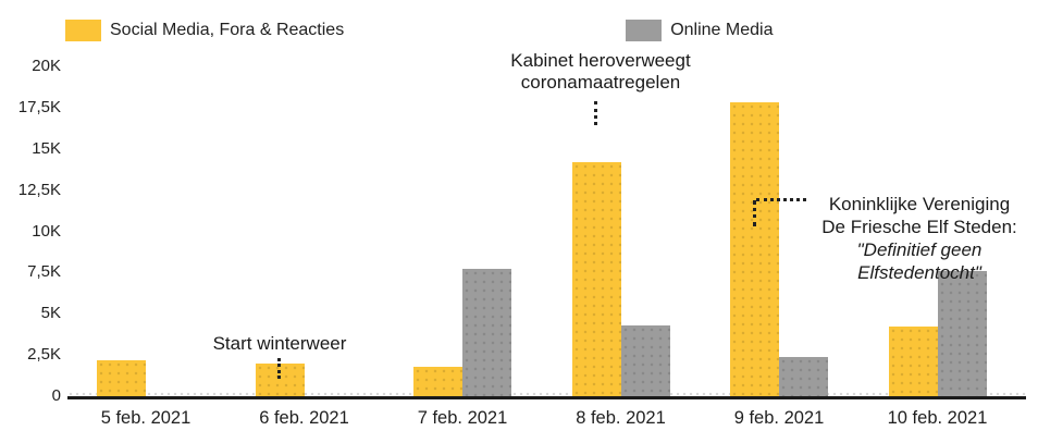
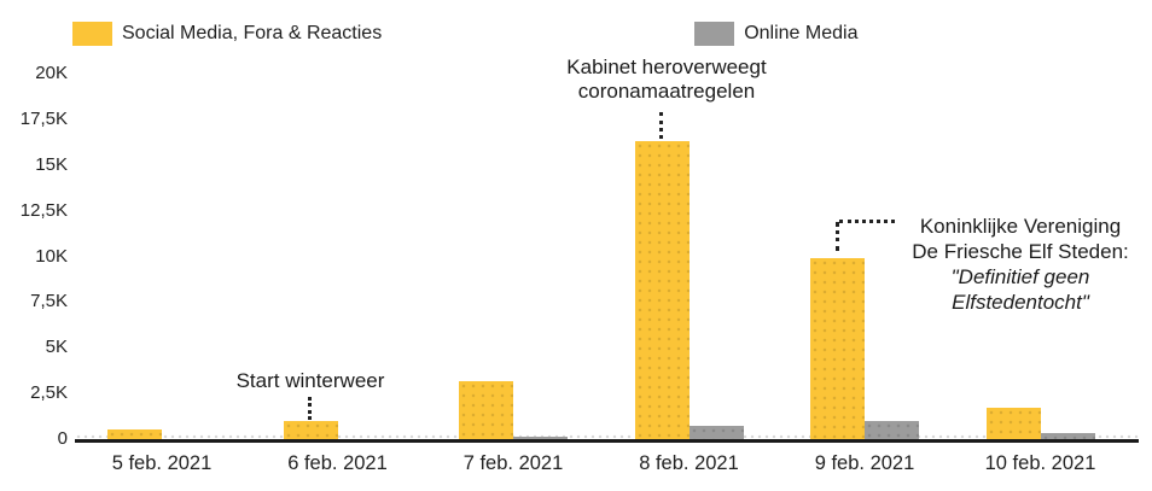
Social Media, Fora & Reacties/5 feb. 2021: 2.2K -> 0.5K
Social Media, Fora & Reacties/6 feb. 2021: 2.0K -> 1.0K
Social Media, Fora & Reacties/7 feb. 2021: 1.8K -> 3.2K
Online Media/7 feb. 2021: 7.7K -> 0.2K
Social Media, Fora & Reacties/8 feb. 2021: 14.2K -> 16.3K
Online Media/8 feb. 2021: 4.3K -> 0.7K
Social Media, Fora & Reacties/9 feb. 2021: 17.8K -> 9.9K
Online Media/9 feb. 2021: 2.4K -> 1.0K
Social Media, Fora & Reacties/10 feb. 2021: 4.2K -> 1.7K
Online Media/10 feb. 2021: 7.6K -> 0.3K
